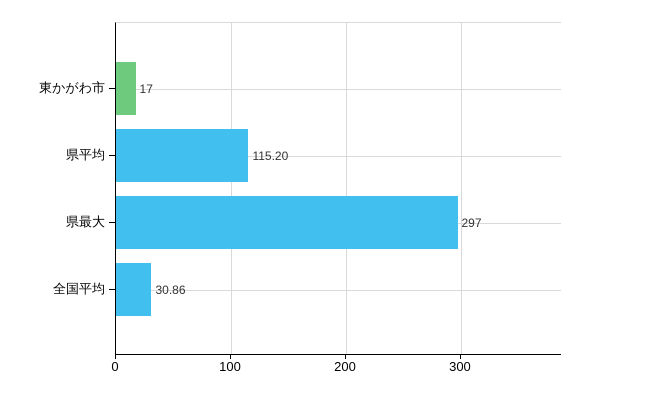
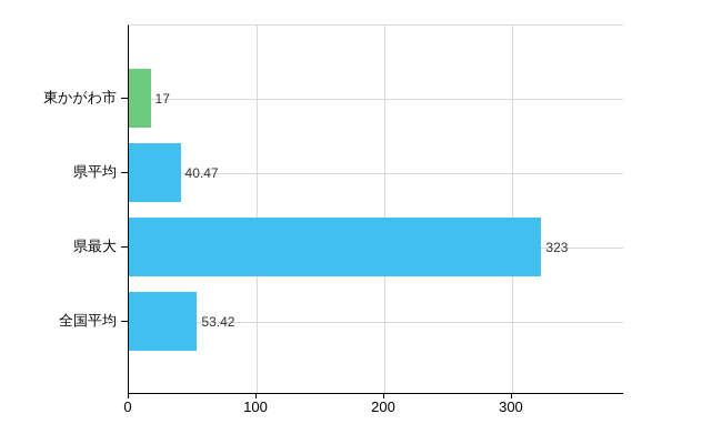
県平均: 115.20 -> 40.47
県最大: 297 -> 323
全国平均: 30.86 -> 53.42
